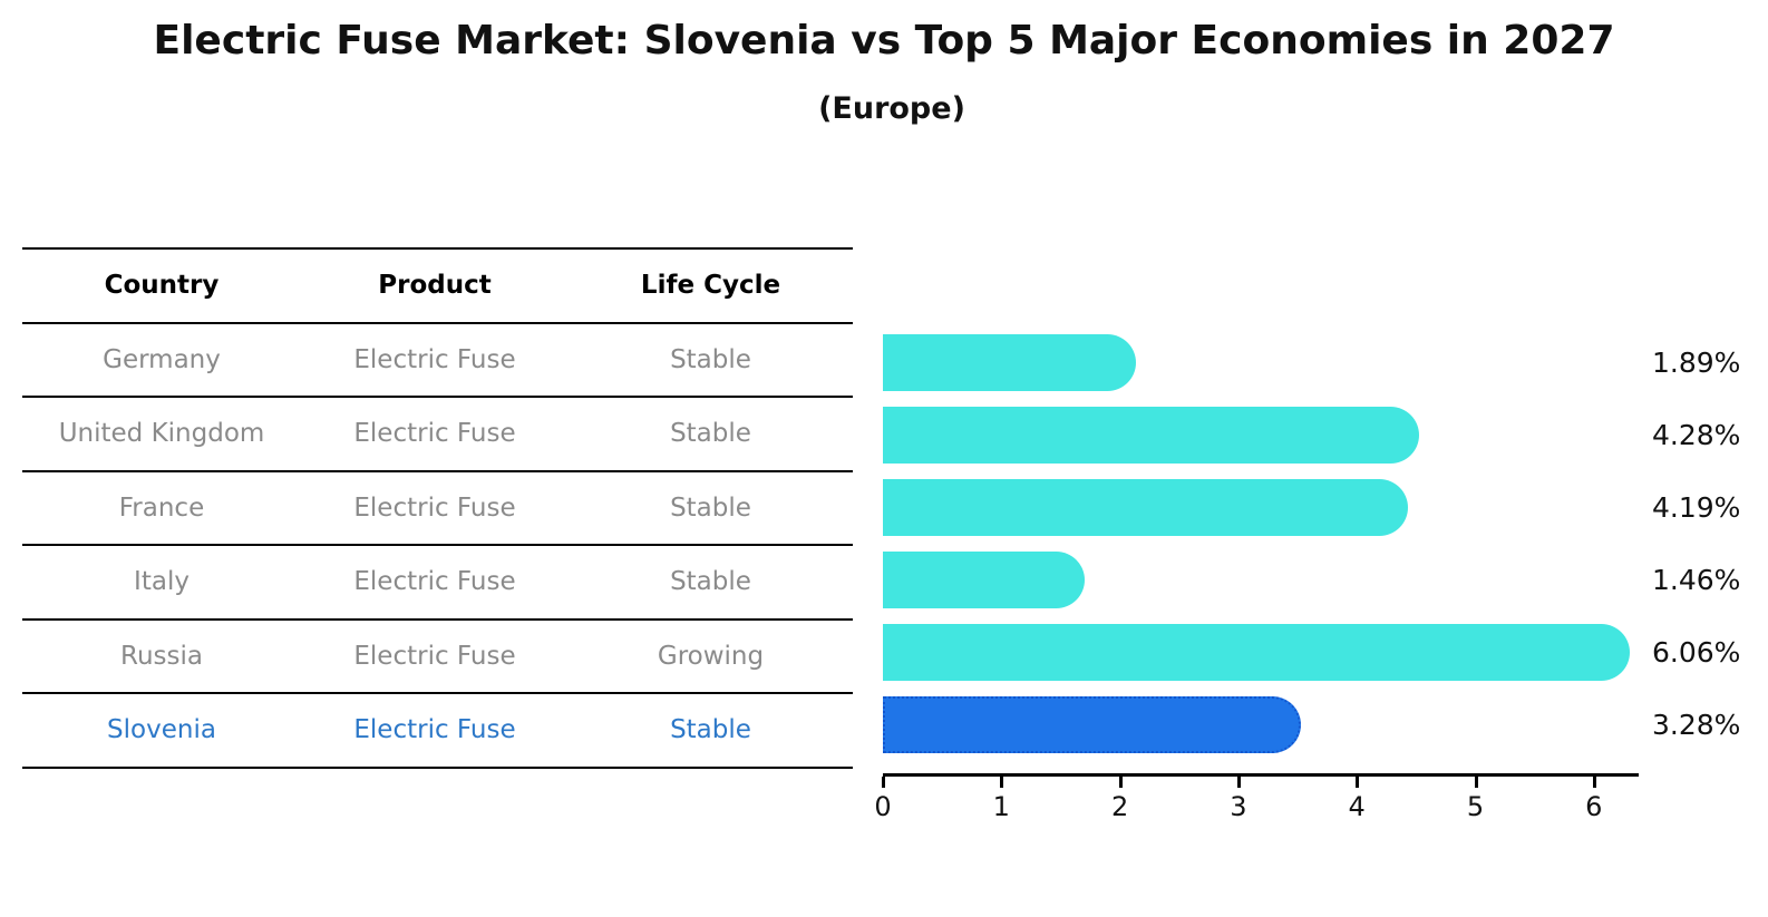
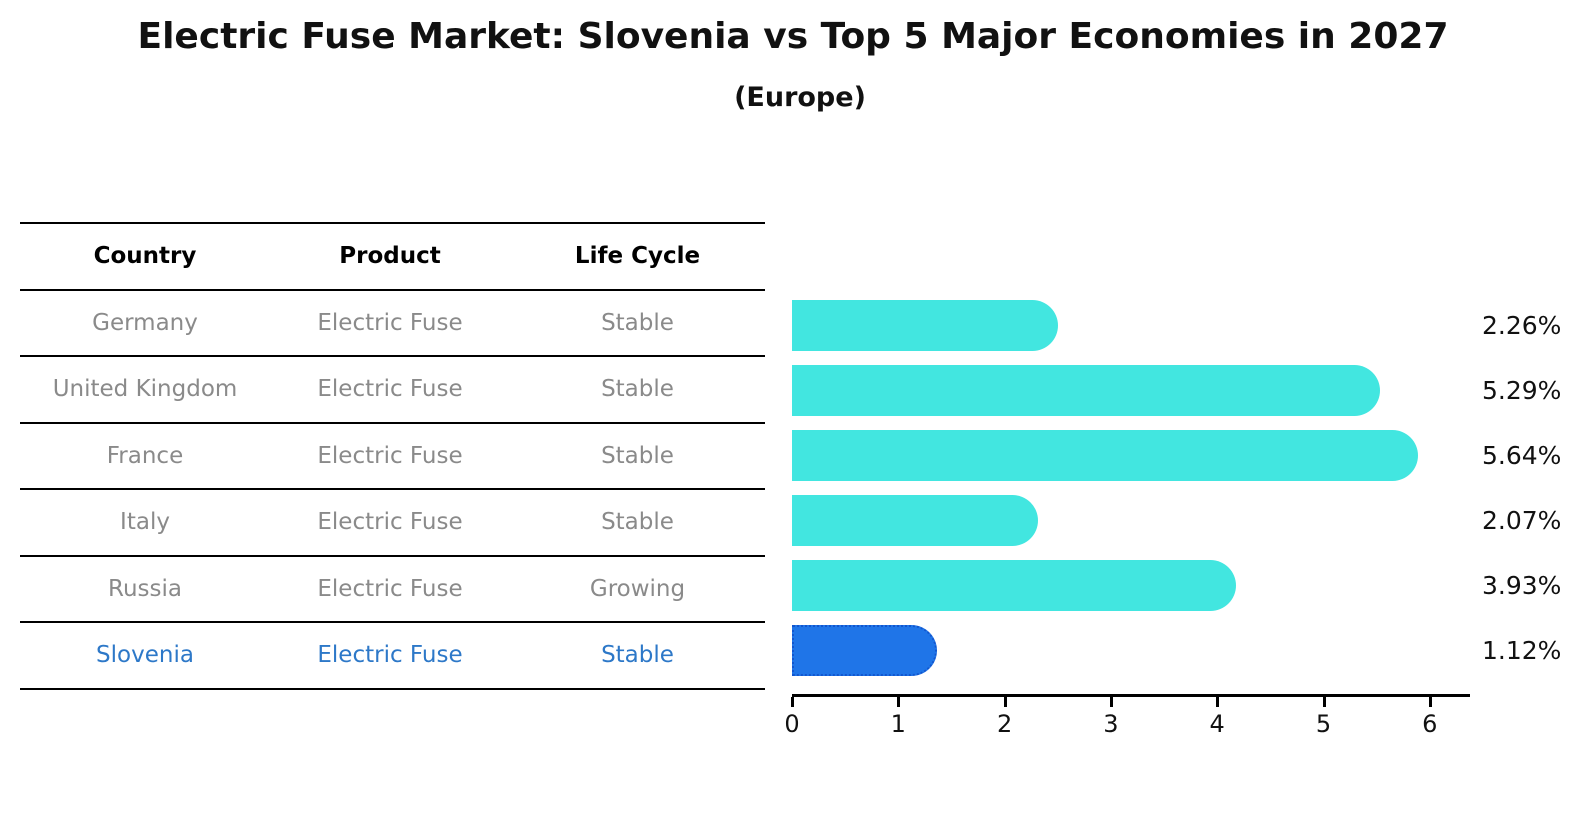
Germany: 1.89% -> 2.26%
United Kingdom: 4.28% -> 5.29%
France: 4.19% -> 5.64%
Italy: 1.46% -> 2.07%
Russia: 6.06% -> 3.93%
Slovenia: 3.28% -> 1.12%
